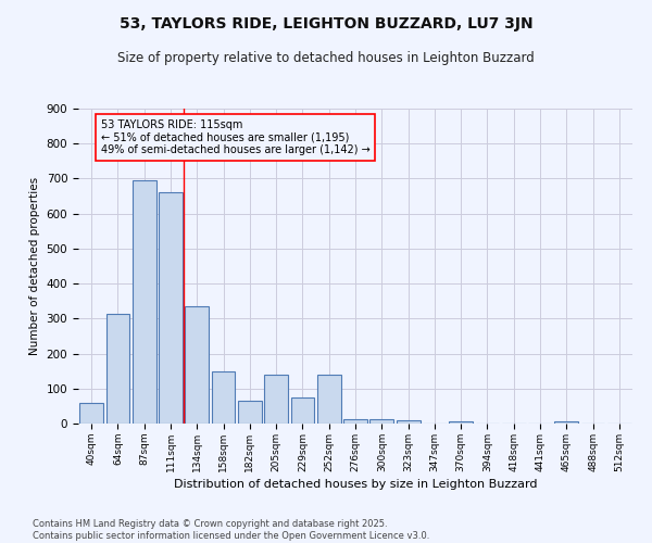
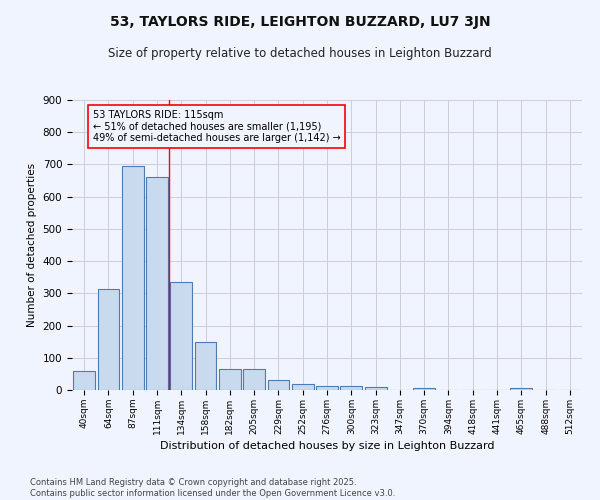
205sqm: 140 -> 65
229sqm: 75 -> 30
252sqm: 140 -> 20
